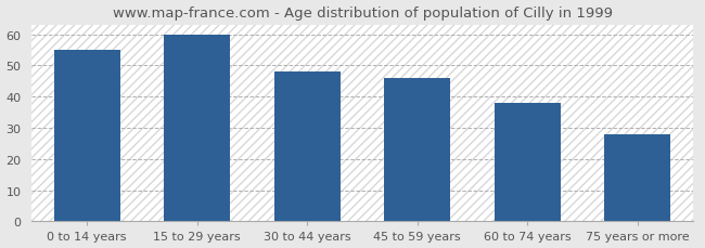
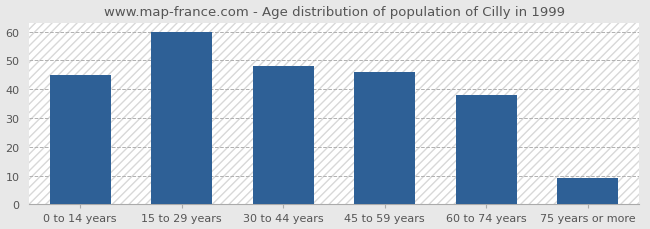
0 to 14 years: 55 -> 45
75 years or more: 28 -> 9
